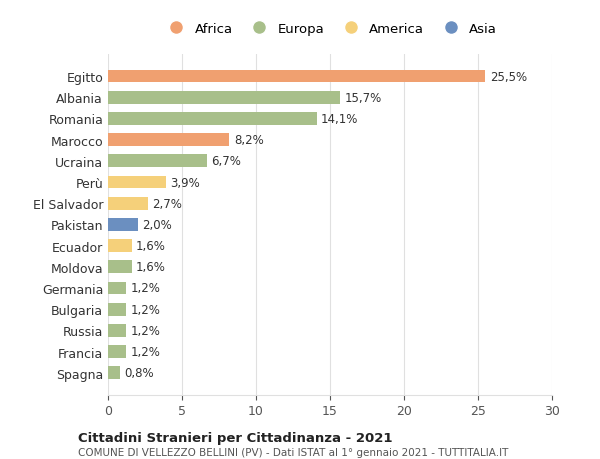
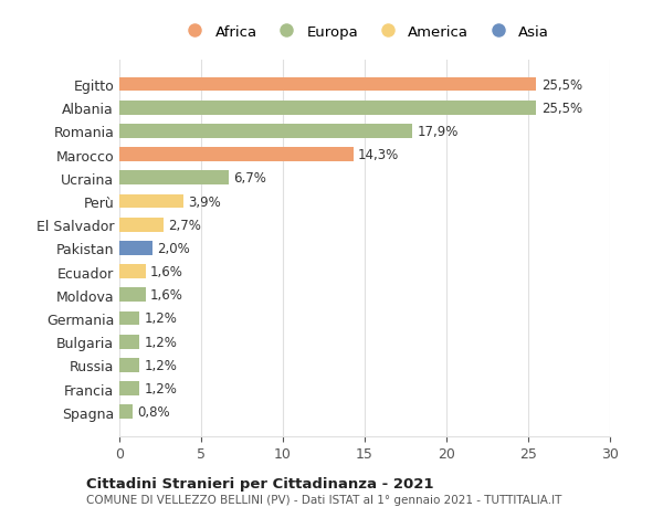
Albania: 15,7% -> 25,5%
Romania: 14,1% -> 17,9%
Marocco: 8,2% -> 14,3%
